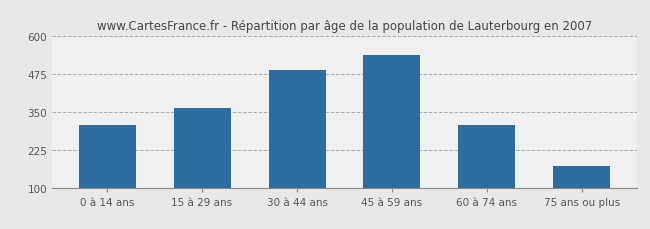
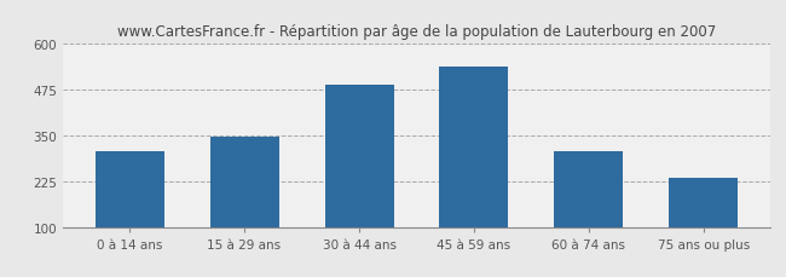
15 à 29 ans: 362 -> 345
75 ans ou plus: 170 -> 235
